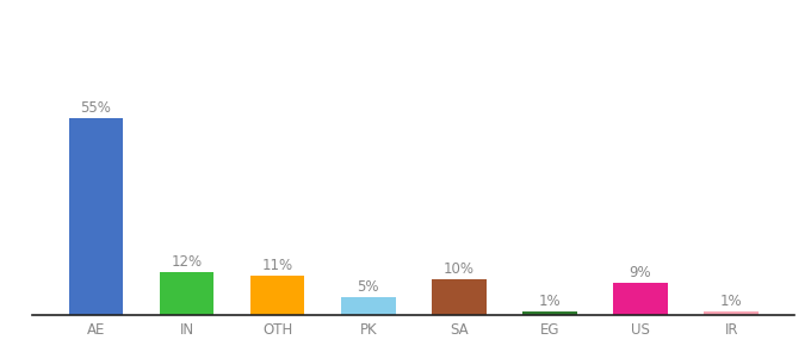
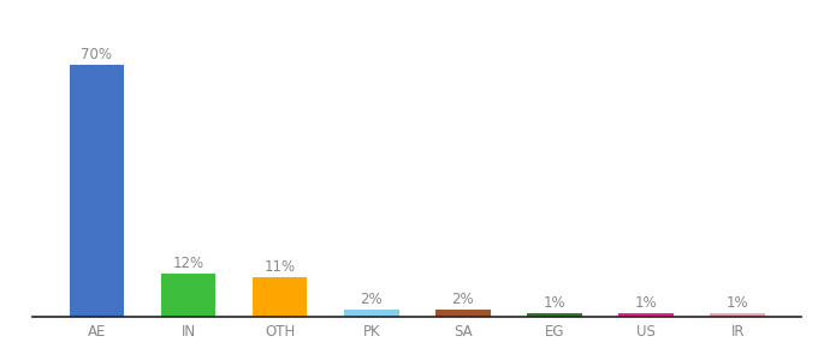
AE: 55% -> 70%
PK: 5% -> 2%
SA: 10% -> 2%
US: 9% -> 1%
